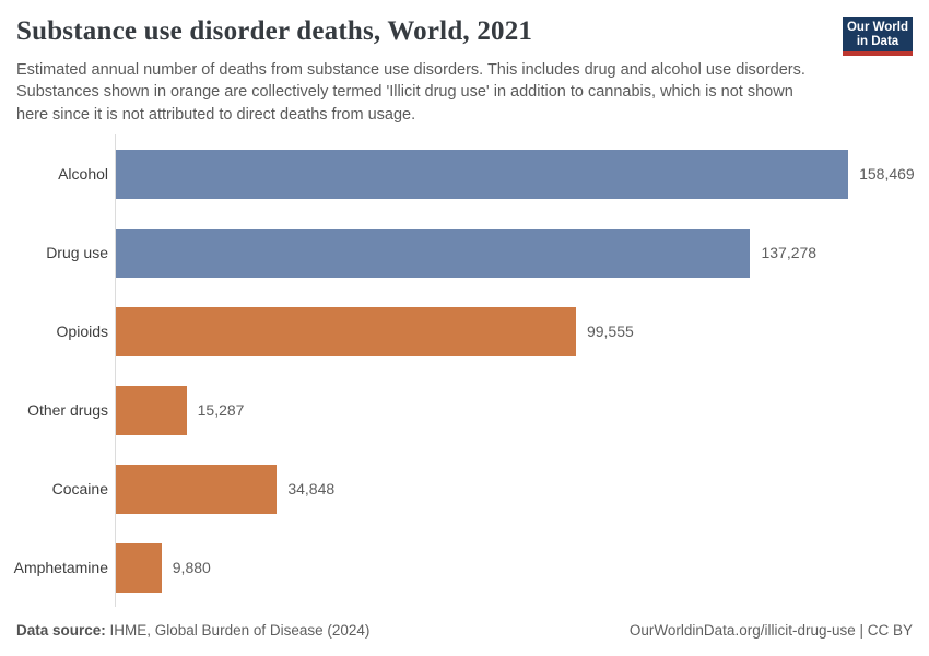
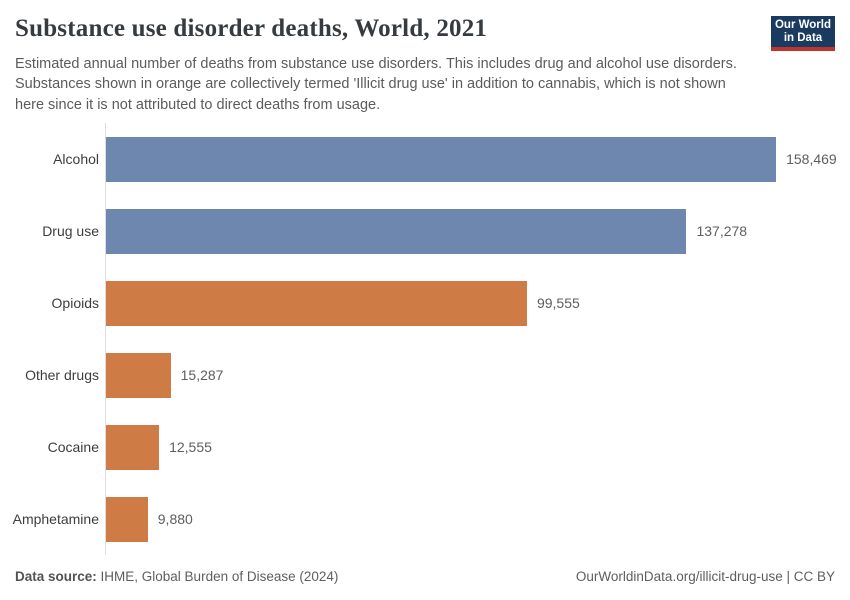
Cocaine: 34,848 -> 12,555
